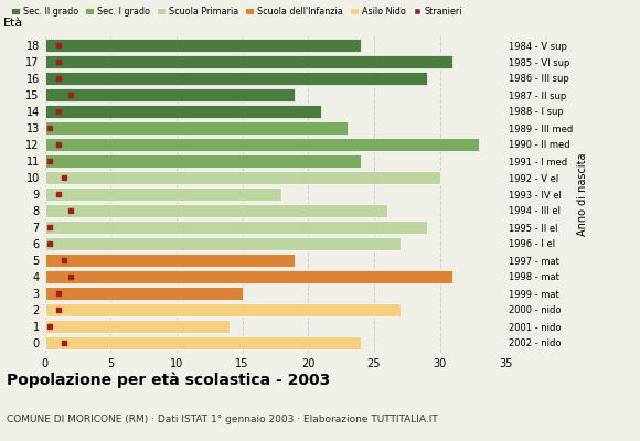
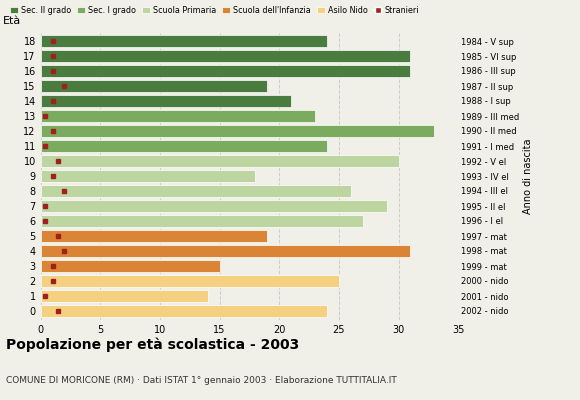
16: 29 -> 31
2: 27 -> 25
